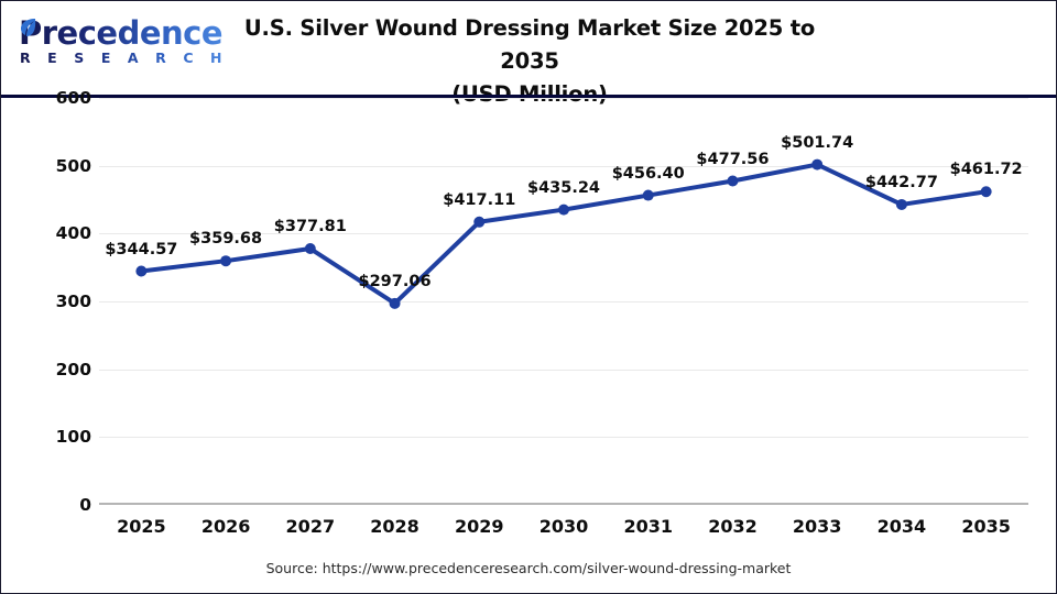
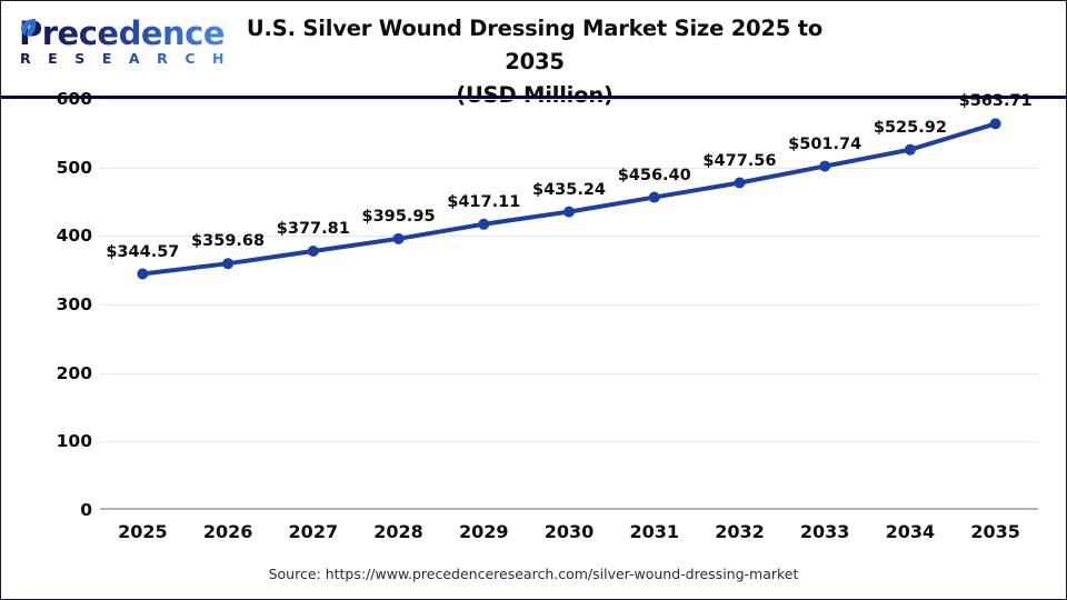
2028: $297.06 -> $395.95
2034: $442.77 -> $525.92
2035: $461.72 -> $563.71
